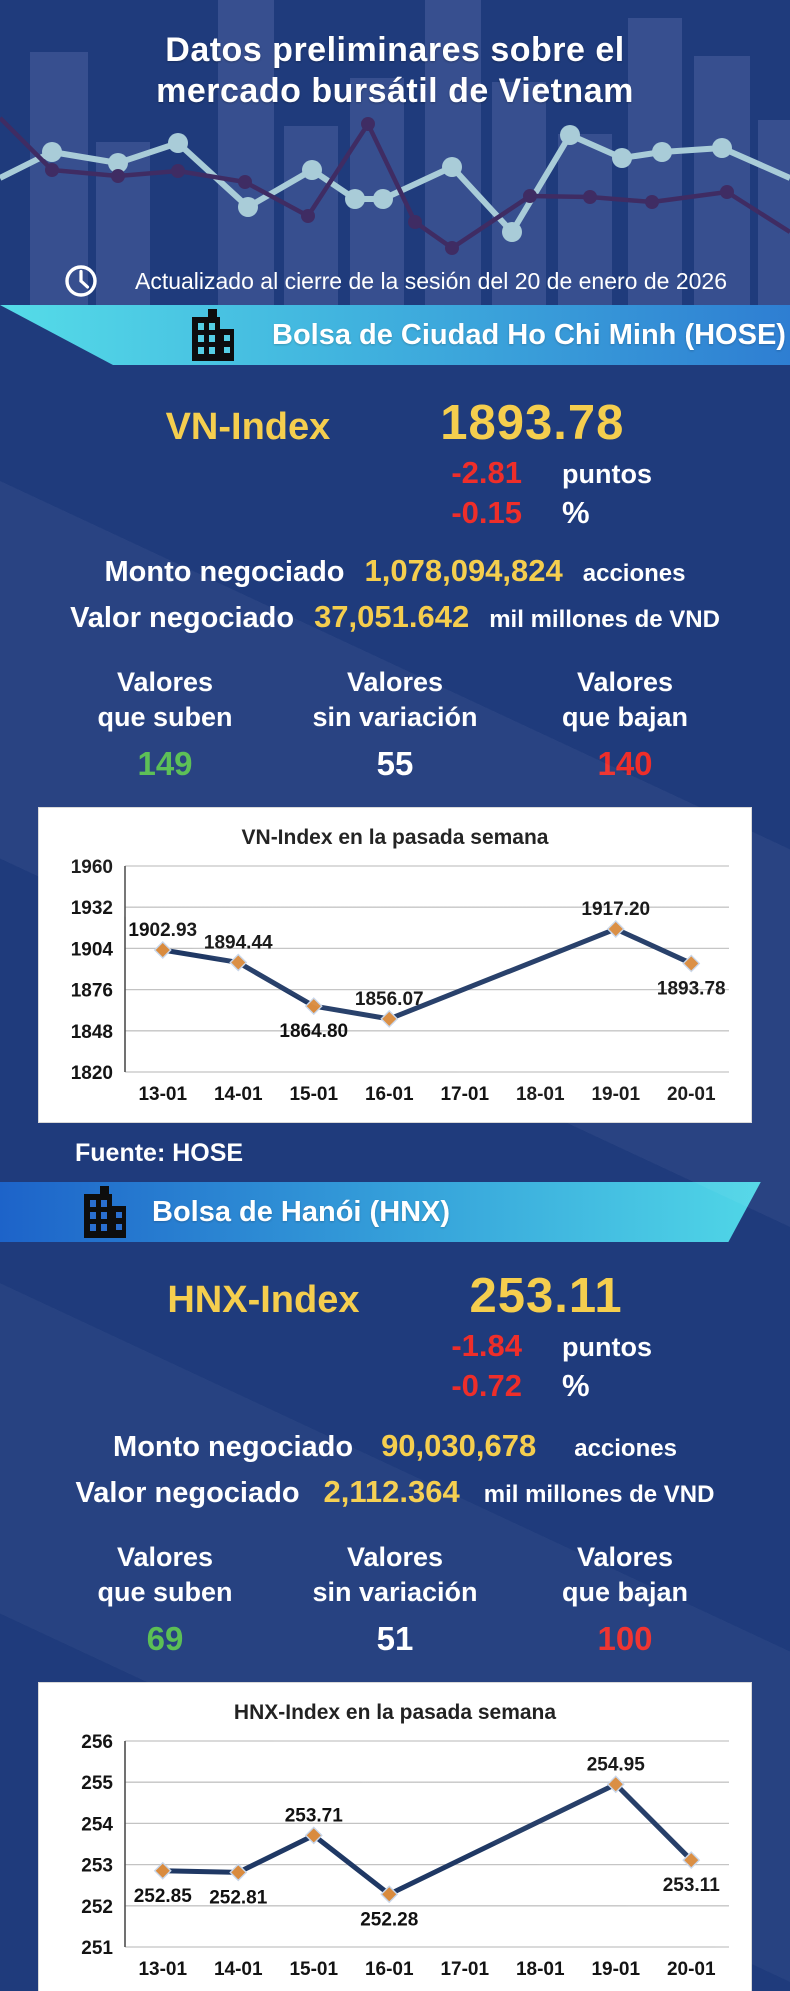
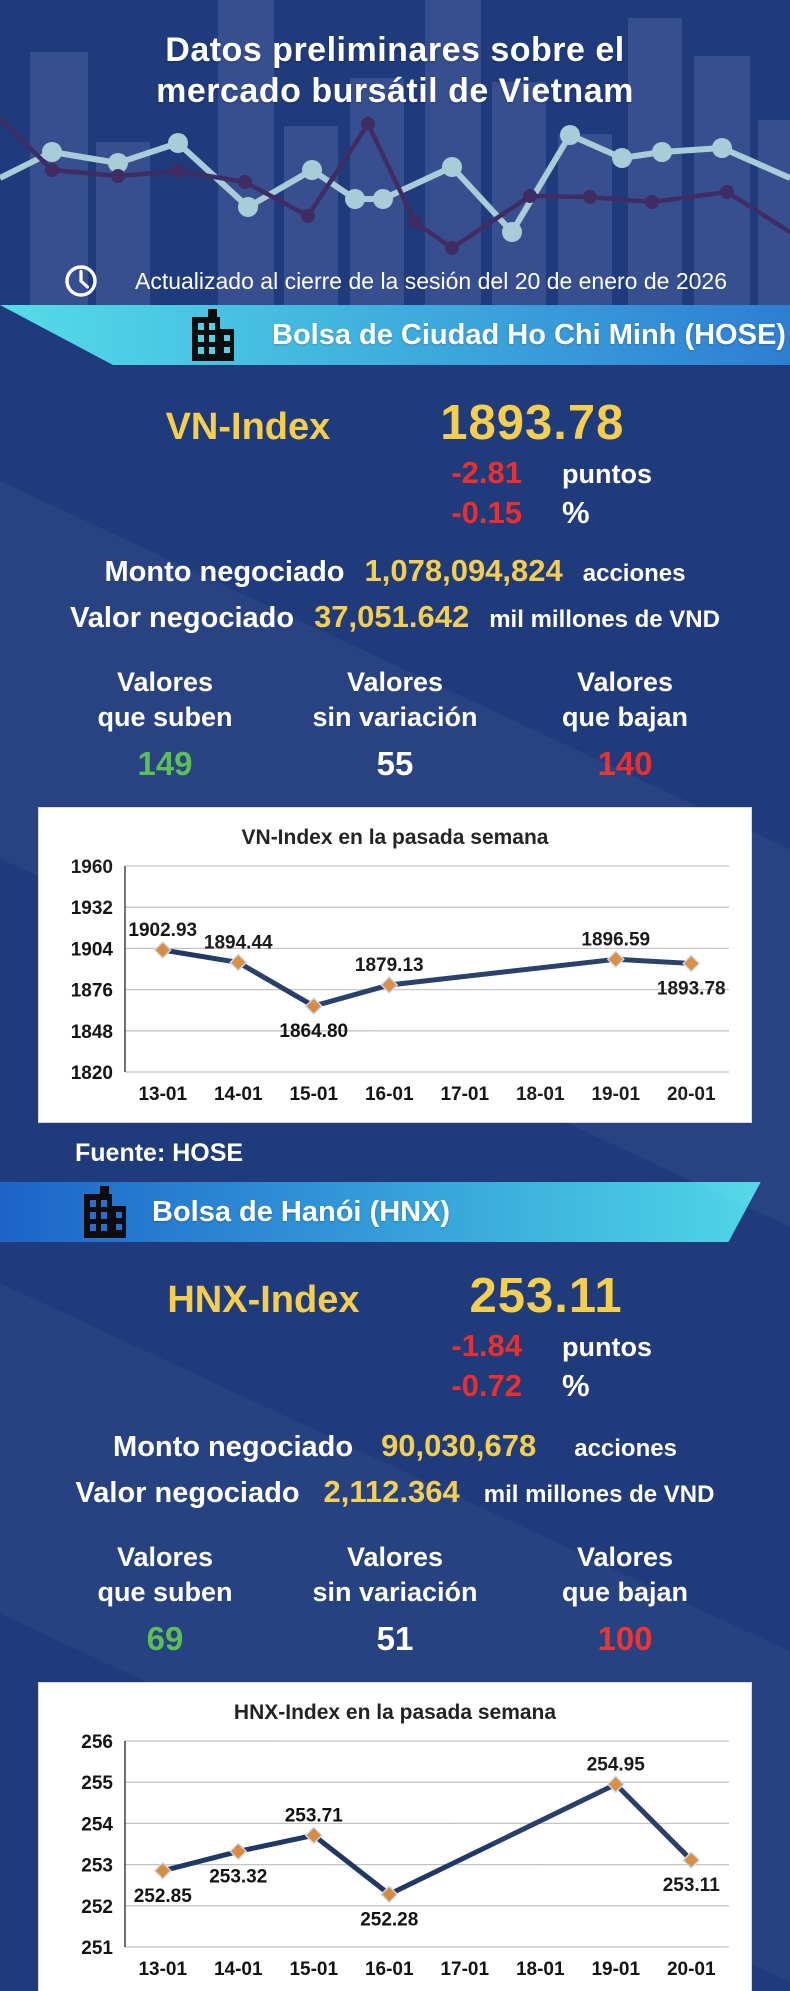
VN-Index en la pasada semana/16-01: 1856.07 -> 1879.13
VN-Index en la pasada semana/19-01: 1917.20 -> 1896.59
HNX-Index en la pasada semana/14-01: 252.81 -> 253.32
